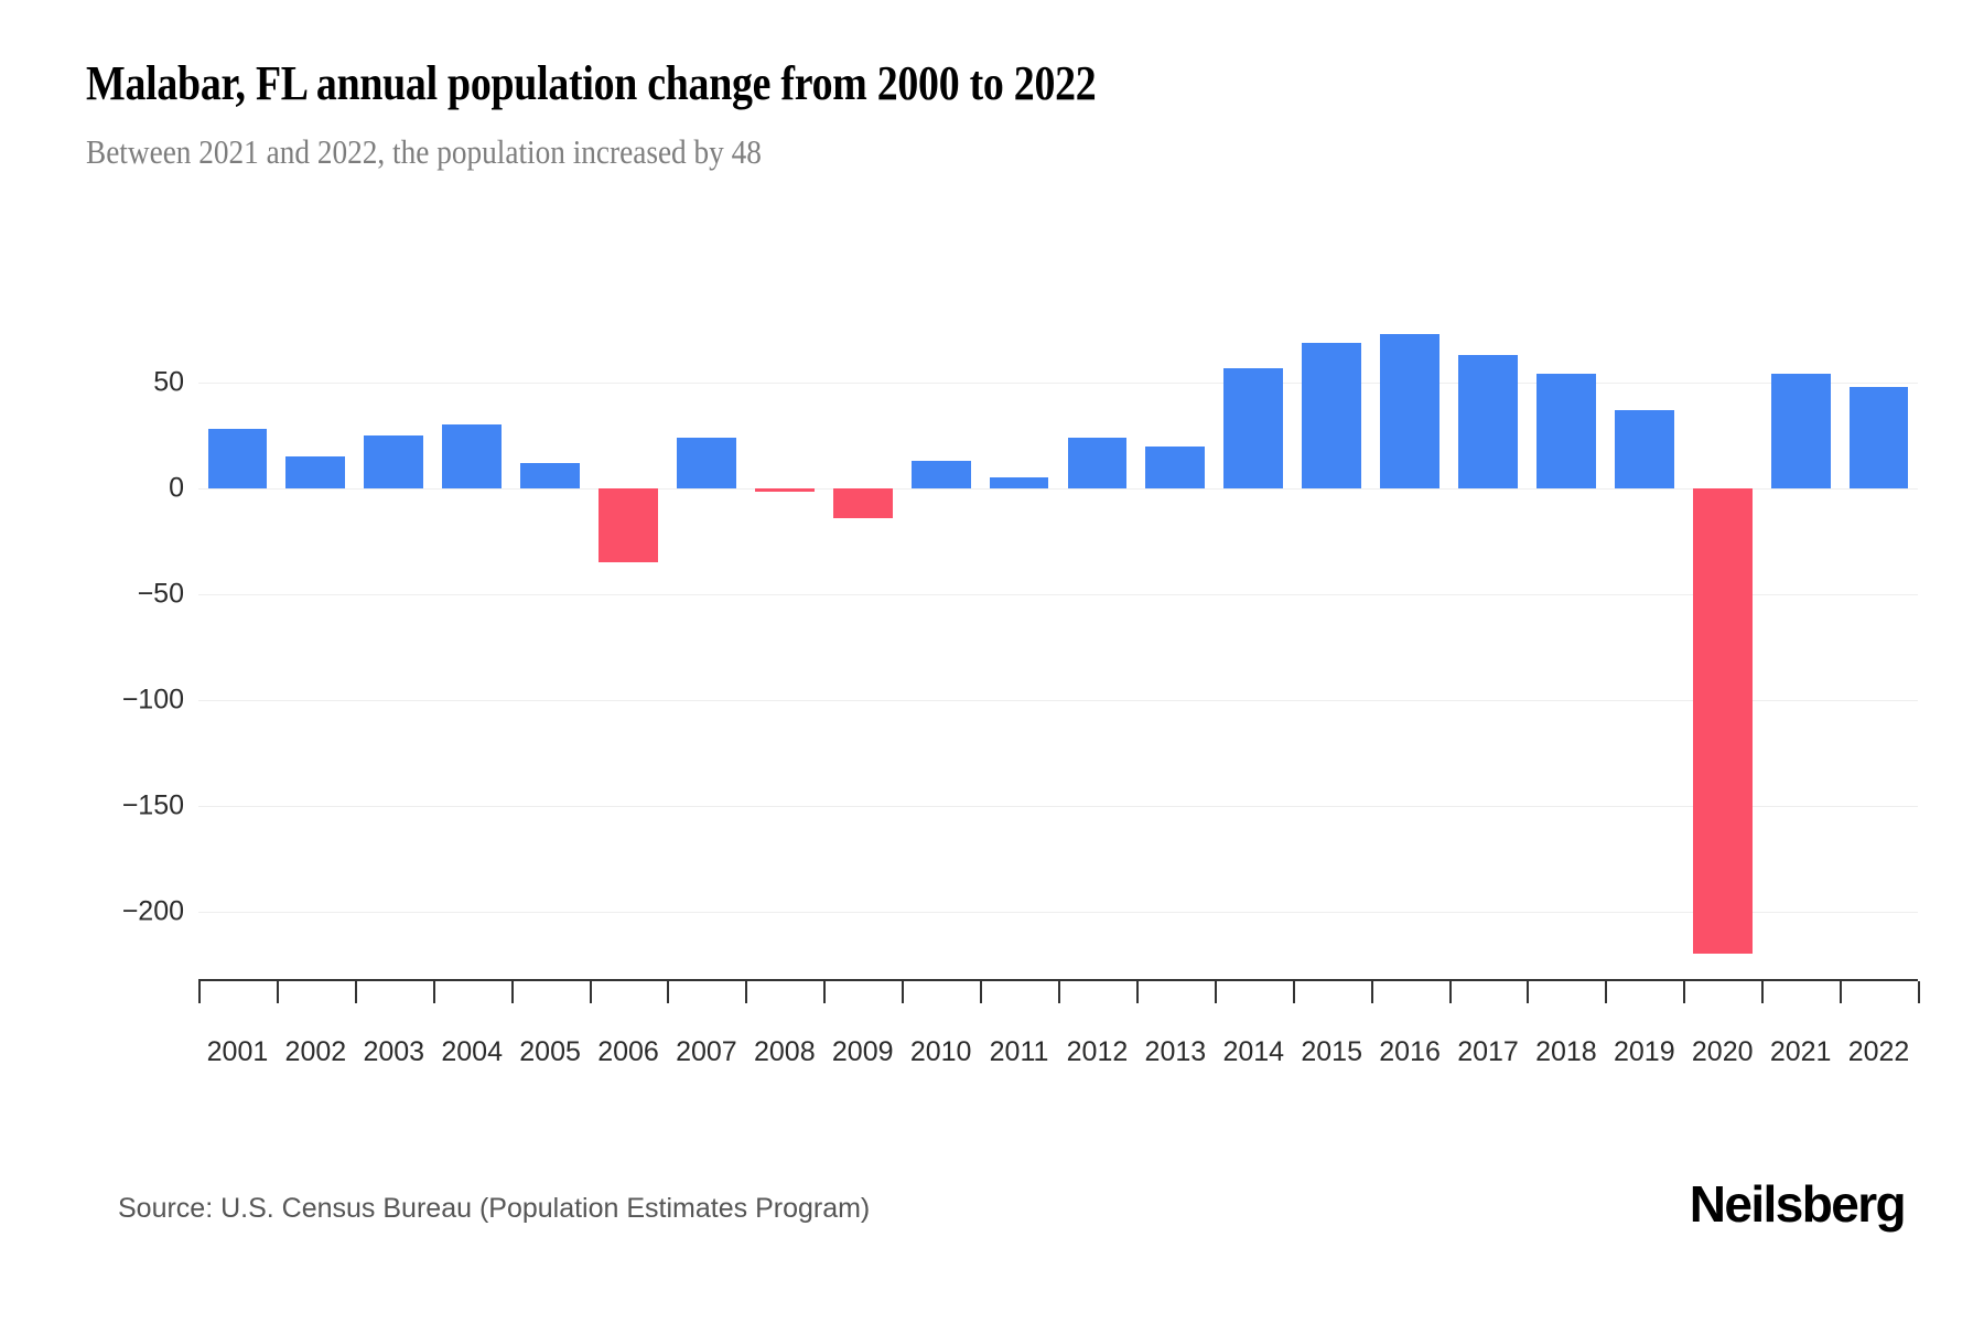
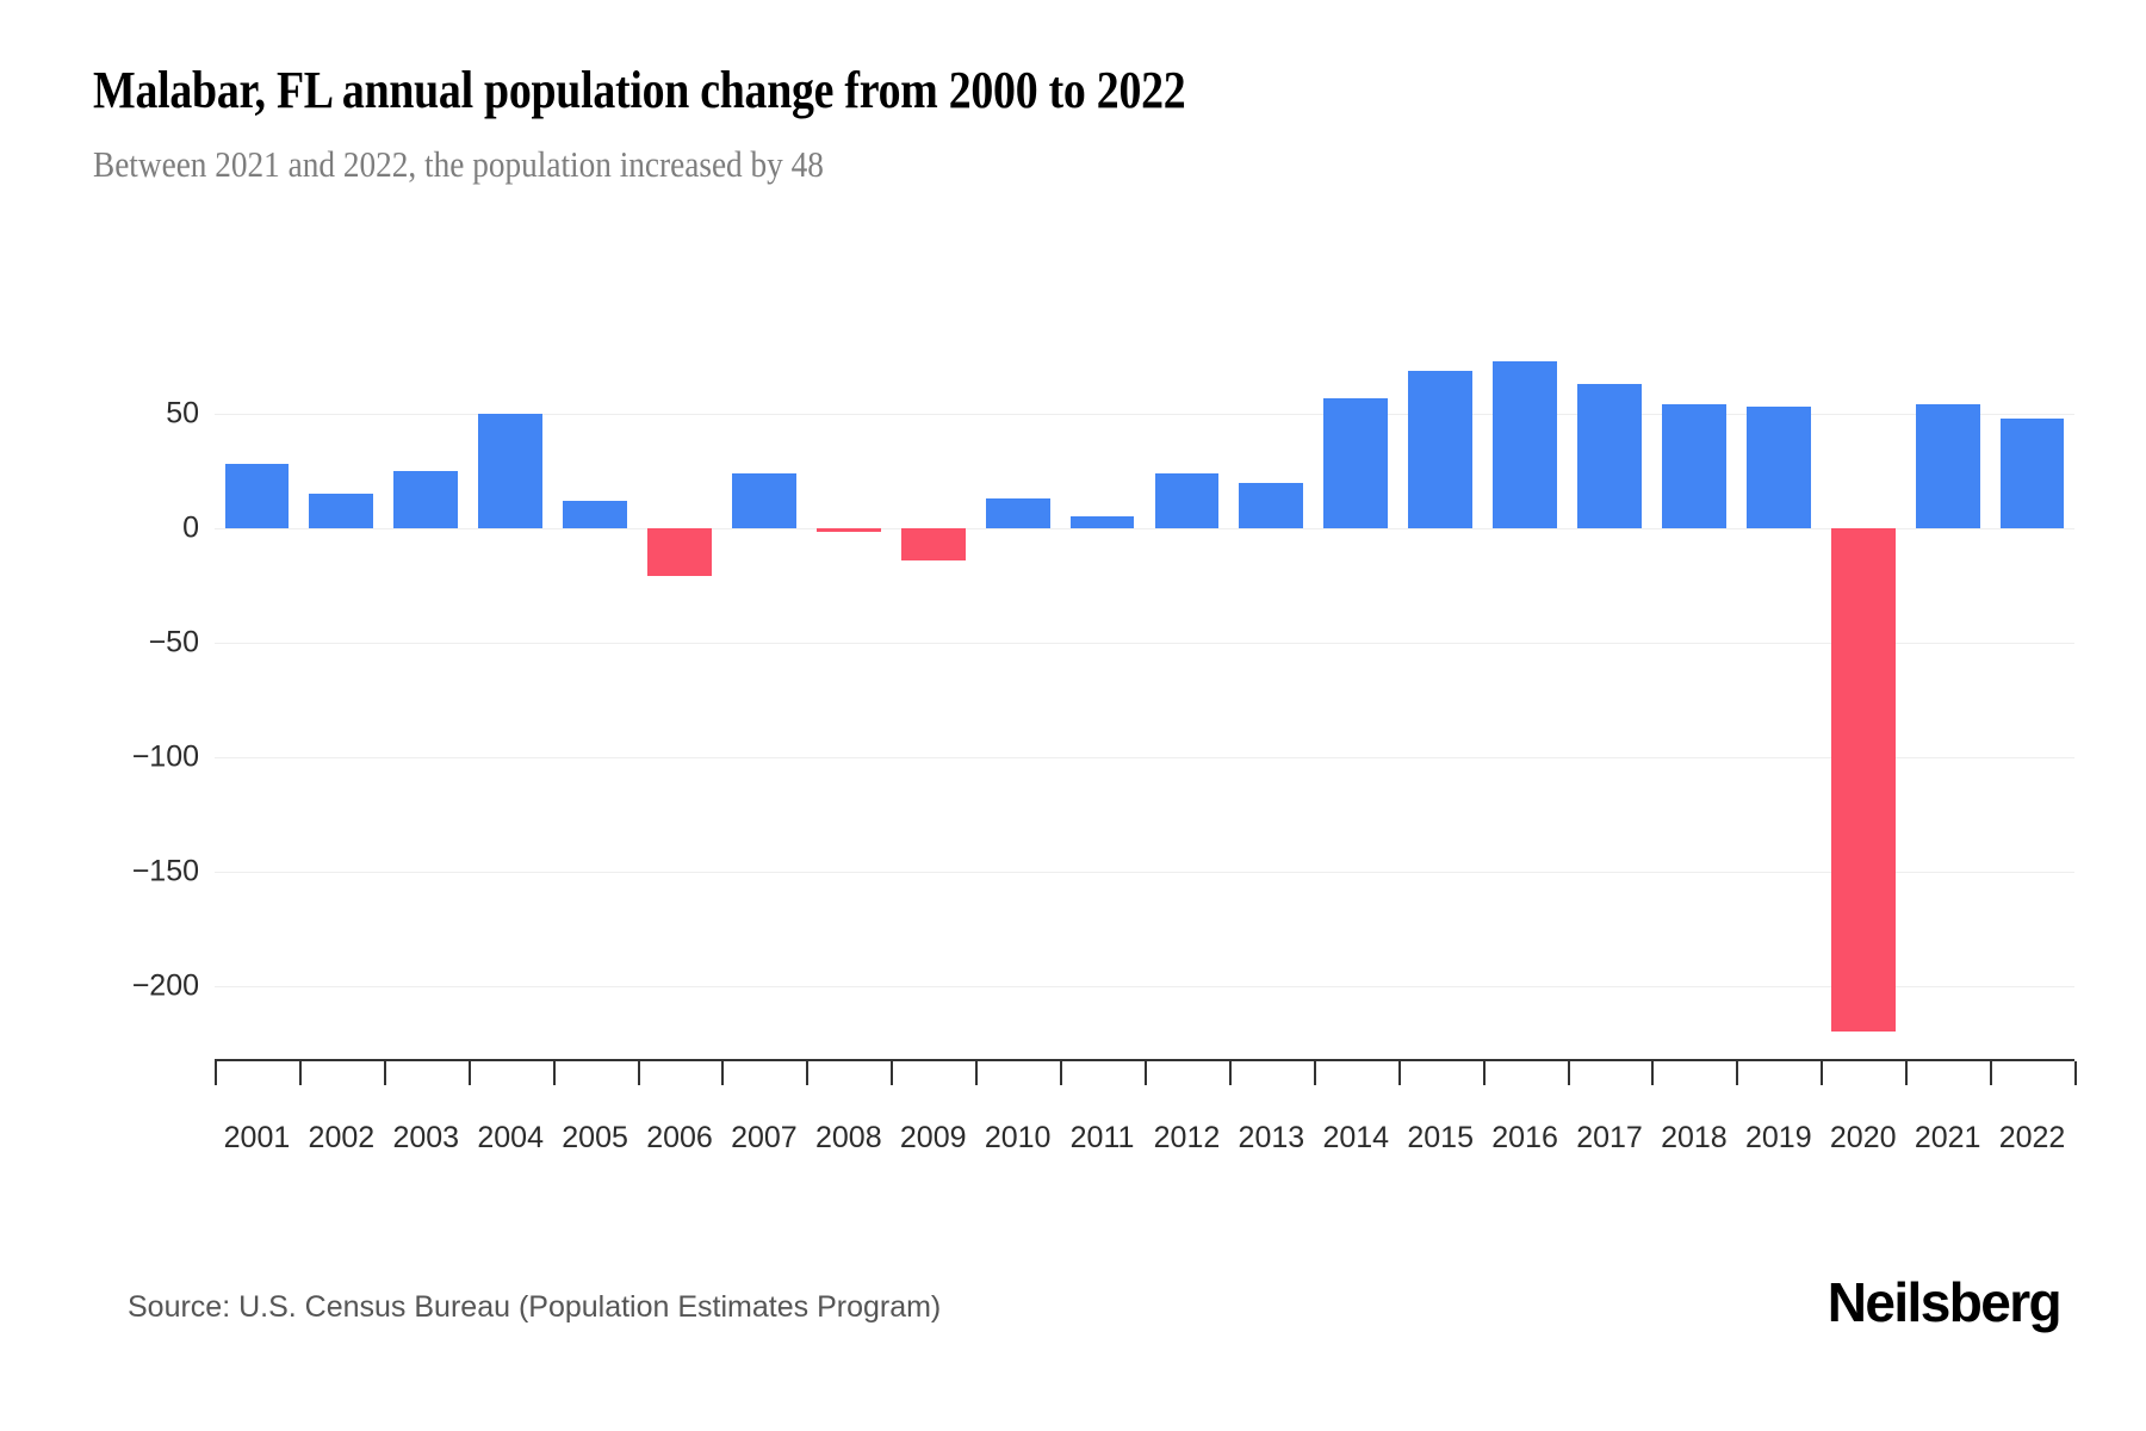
2004: 30 -> 50
2006: -35 -> -21
2019: 37 -> 53
